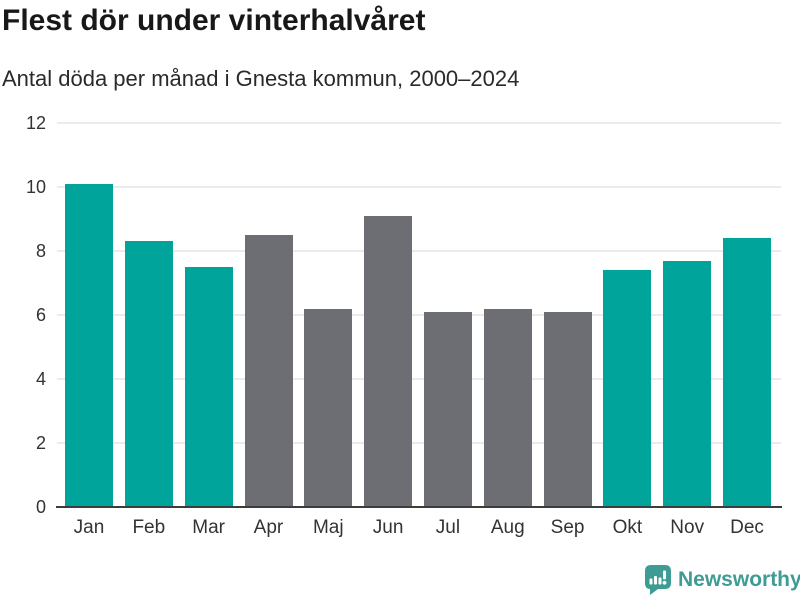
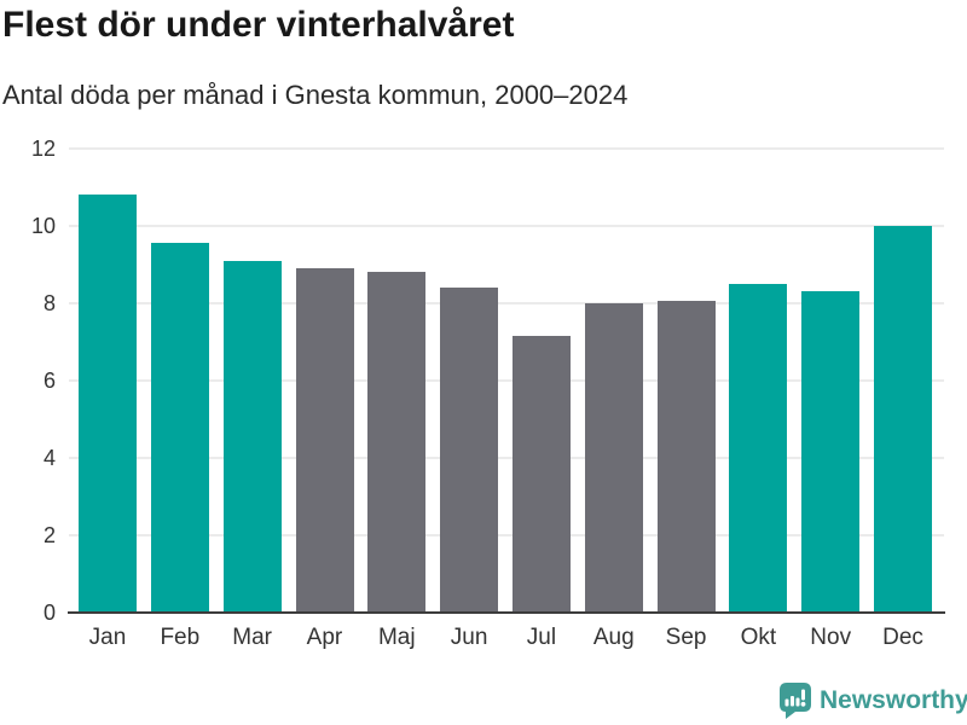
Jan: 10.1 -> 10.8
Feb: 8.3 -> 9.6
Mar: 7.5 -> 9.1
Apr: 8.5 -> 8.9
Maj: 6.2 -> 8.8
Jun: 9.1 -> 8.4
Jul: 6.1 -> 7.2
Aug: 6.2 -> 8.0
Sep: 6.1 -> 8.1
Okt: 7.4 -> 8.5
Nov: 7.7 -> 8.3
Dec: 8.4 -> 10.0
